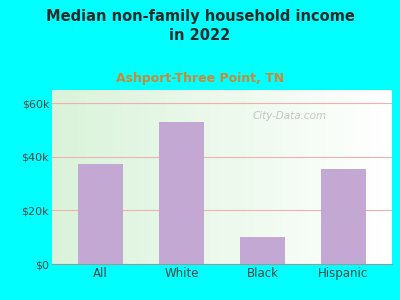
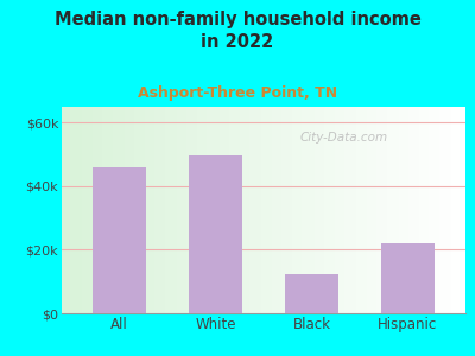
All: $37.5k -> $46.0k
White: $53.0k -> $49.5k
Black: $10.0k -> $12.5k
Hispanic: $35.5k -> $22.0k
